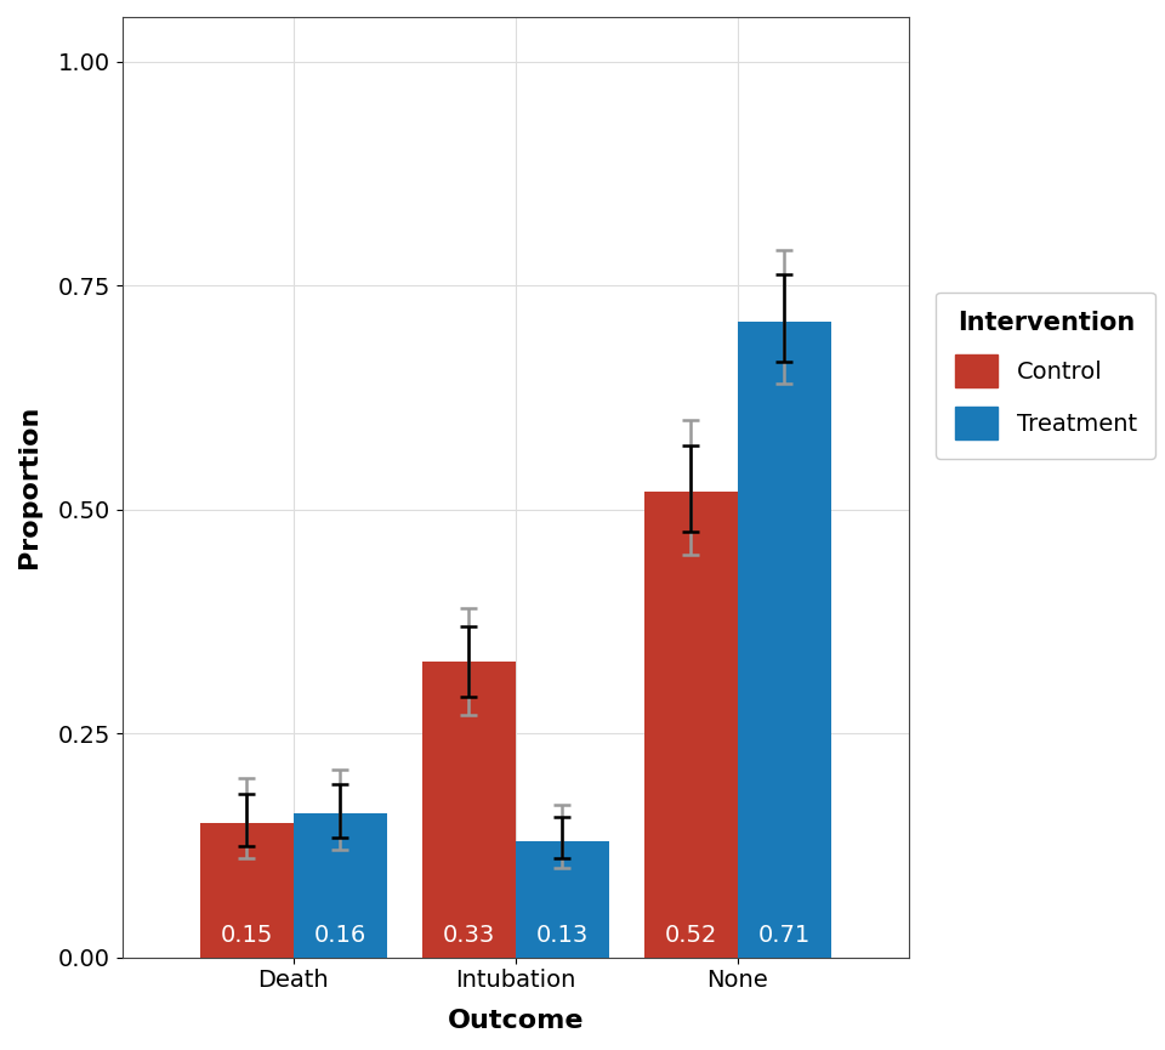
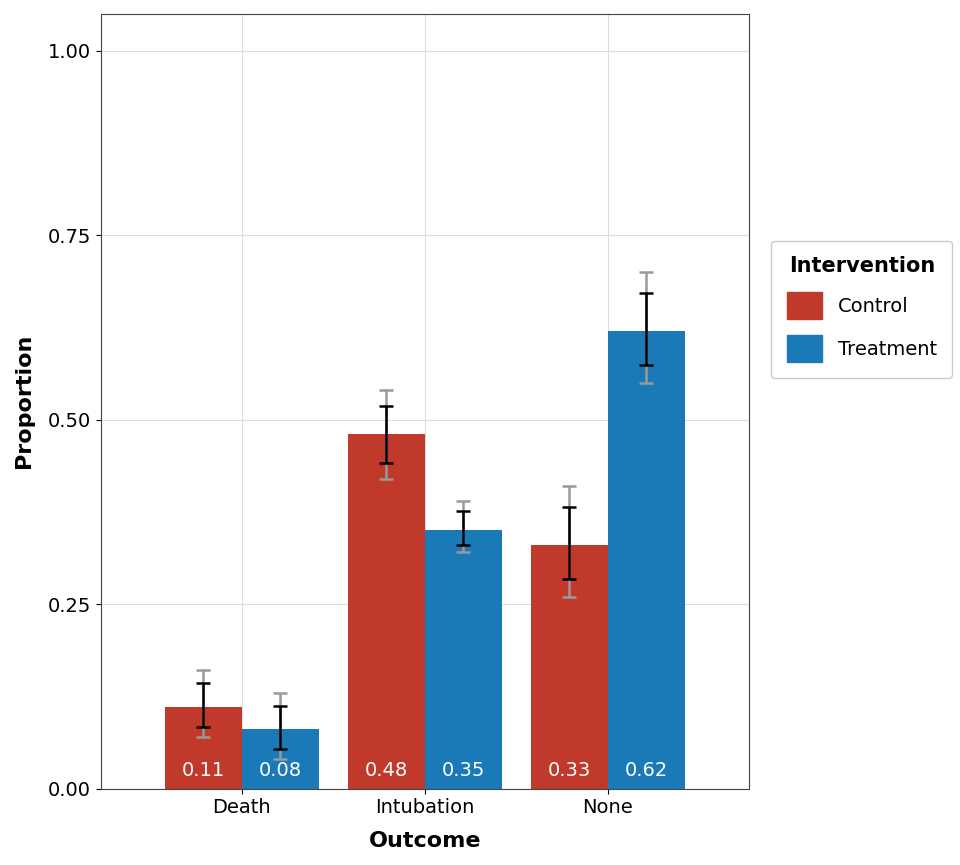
Control/Death: 0.15 -> 0.11
Treatment/Death: 0.16 -> 0.08
Control/Intubation: 0.33 -> 0.48
Treatment/Intubation: 0.13 -> 0.35
Control/None: 0.52 -> 0.33
Treatment/None: 0.71 -> 0.62
